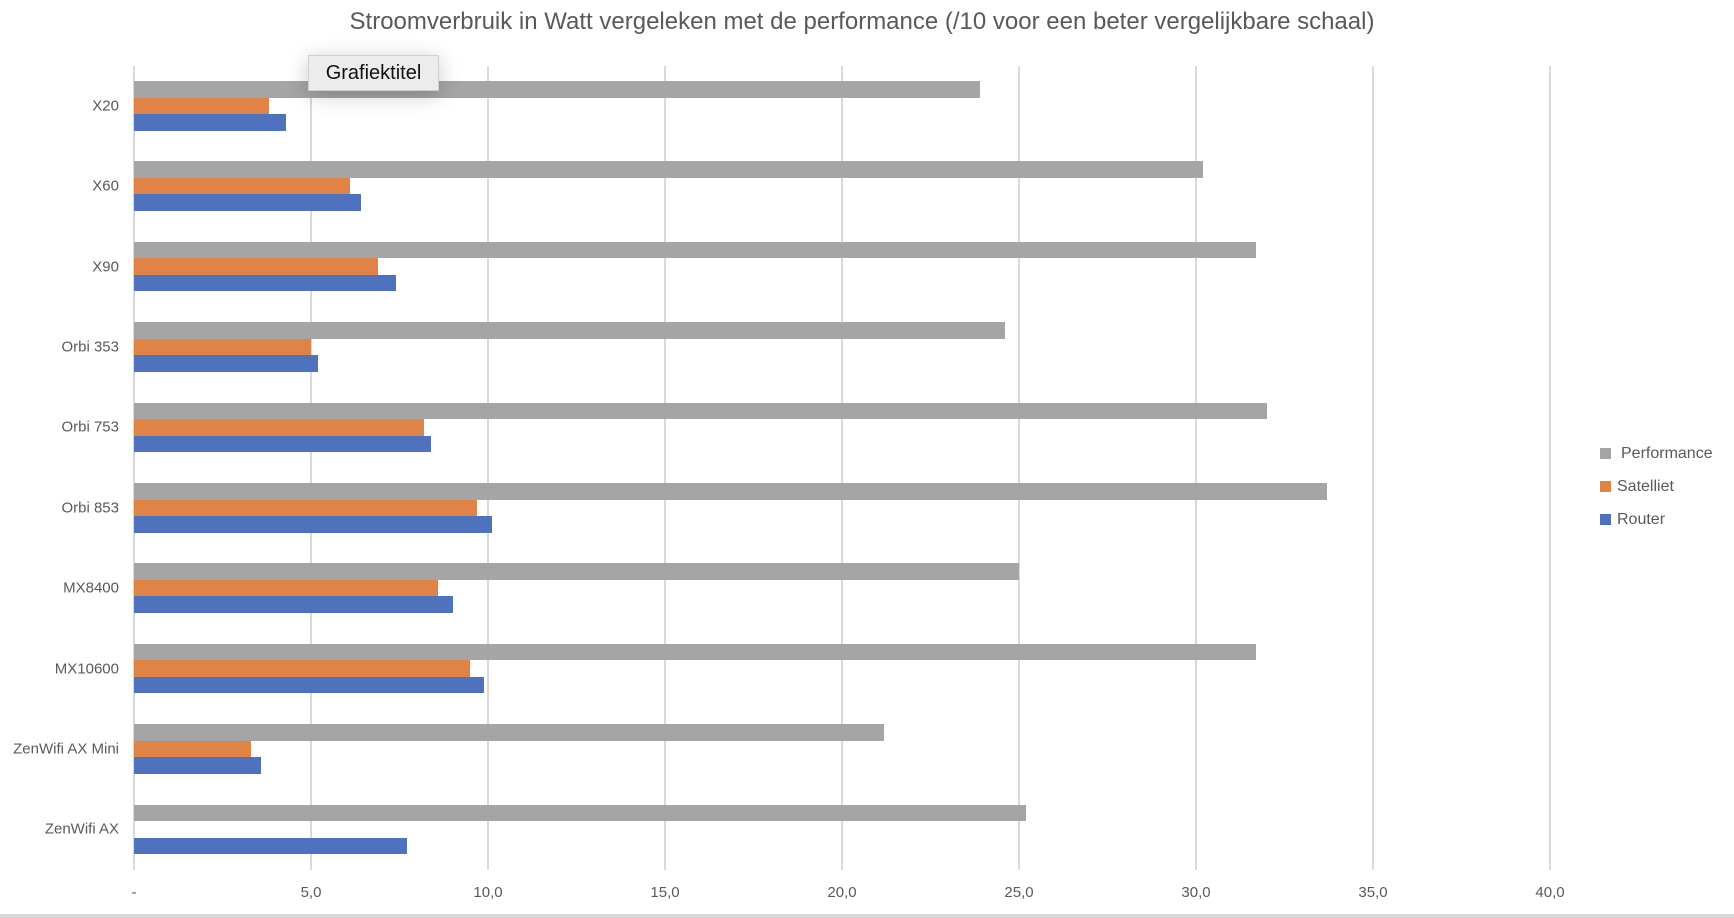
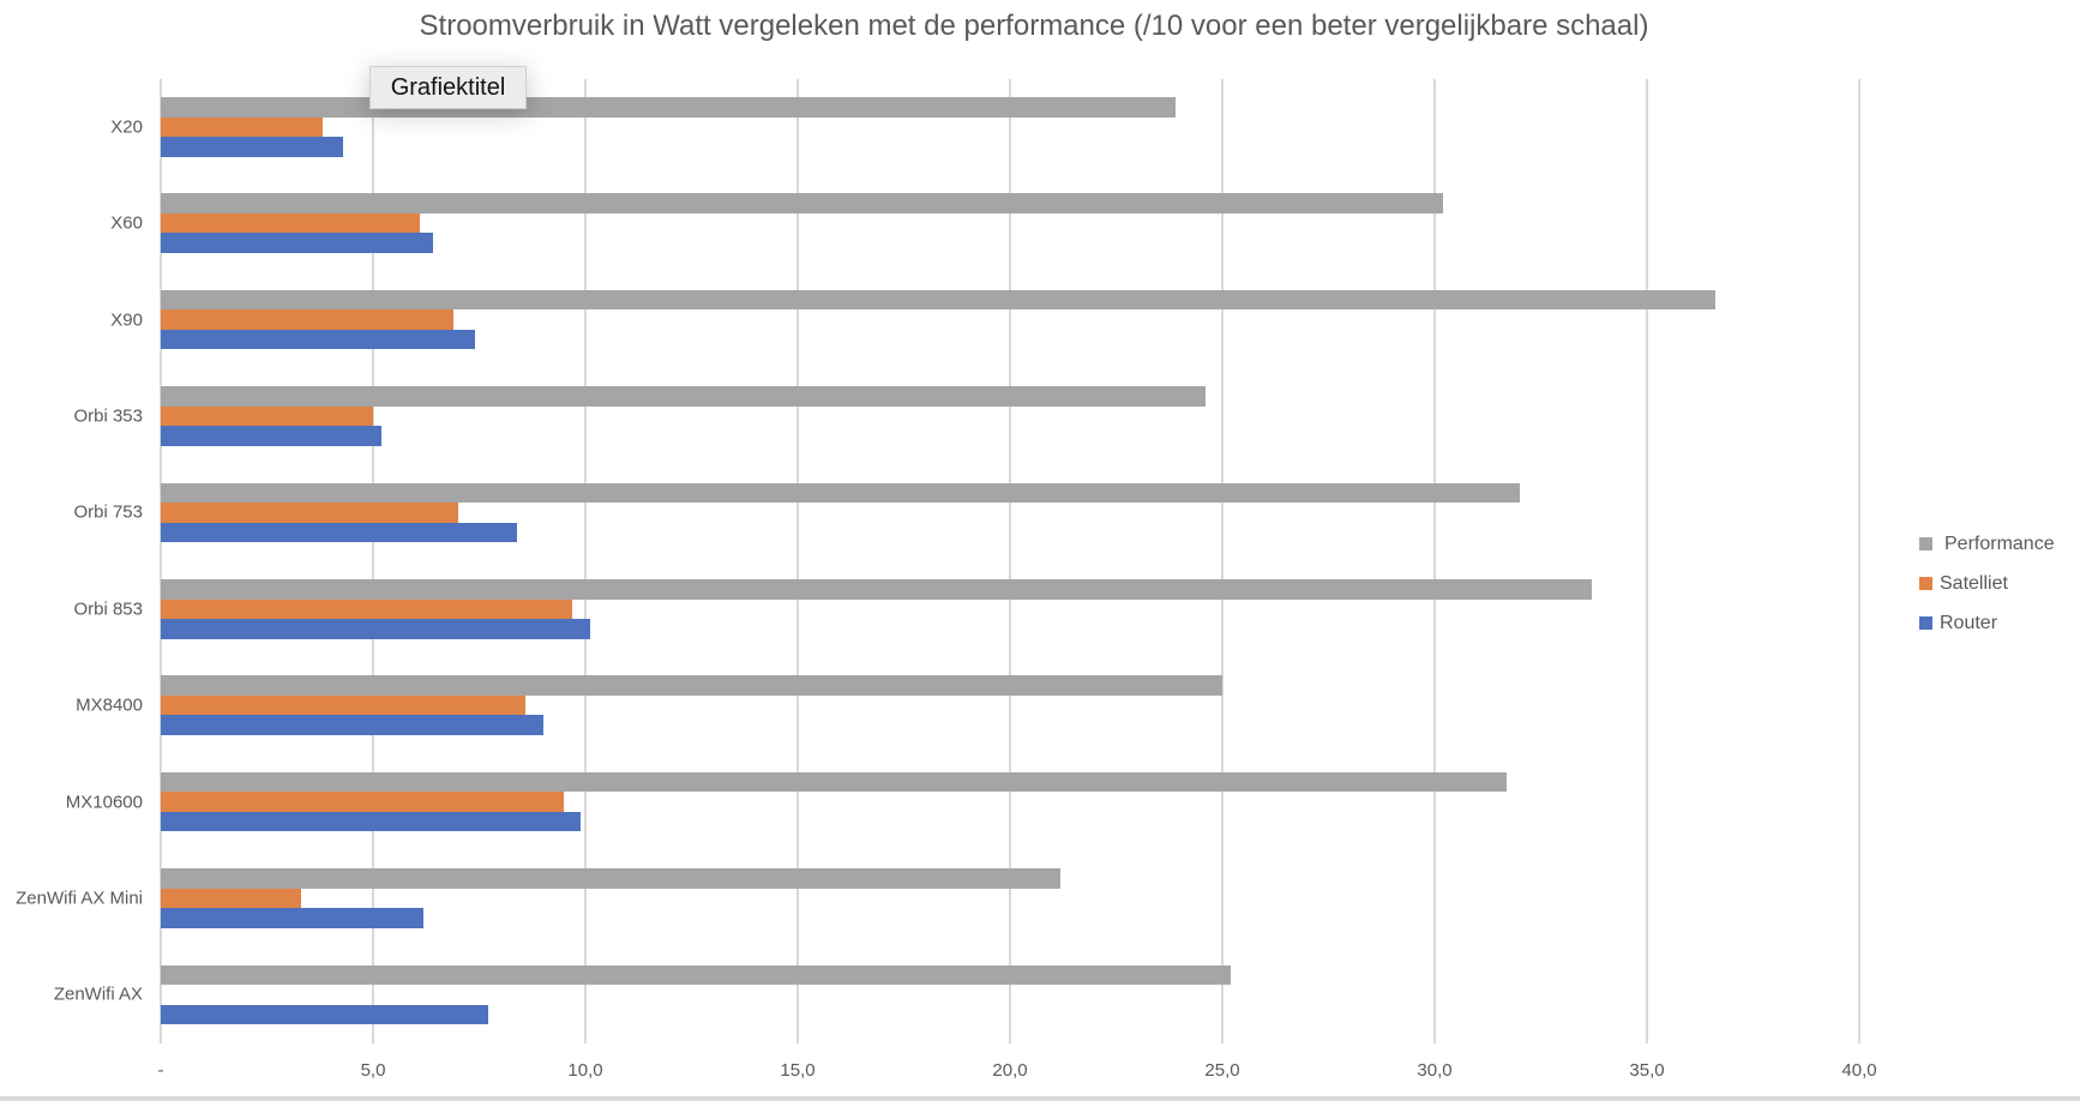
Performance/X90: 31,7 -> 36,6
Satelliet/Orbi 753: 8,2 -> 7,0
Router/ZenWifi AX Mini: 3,6 -> 6,2
